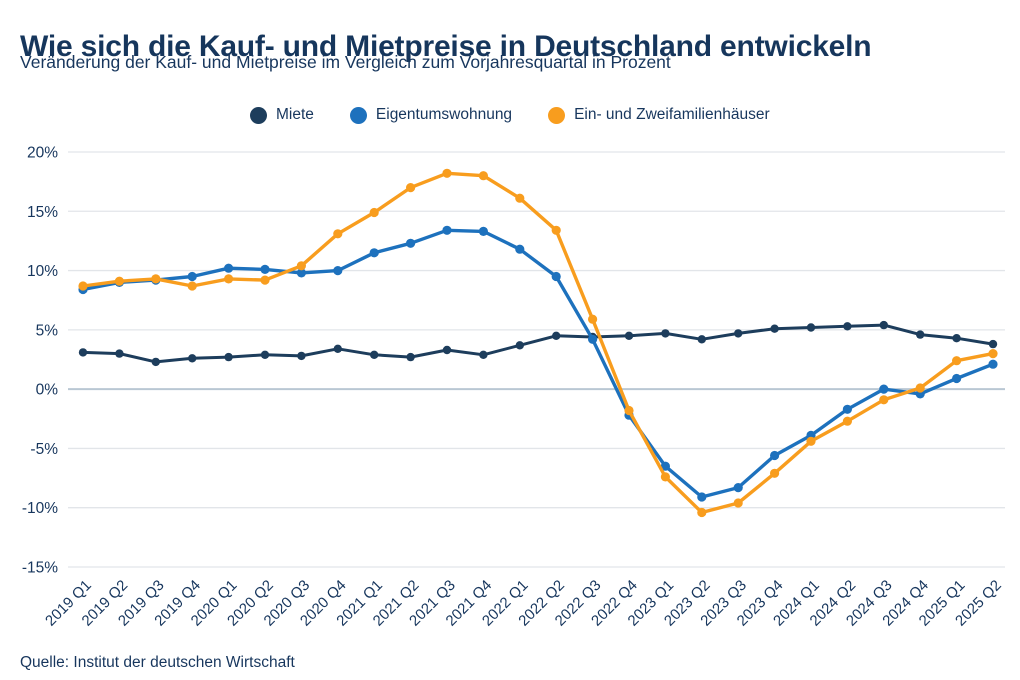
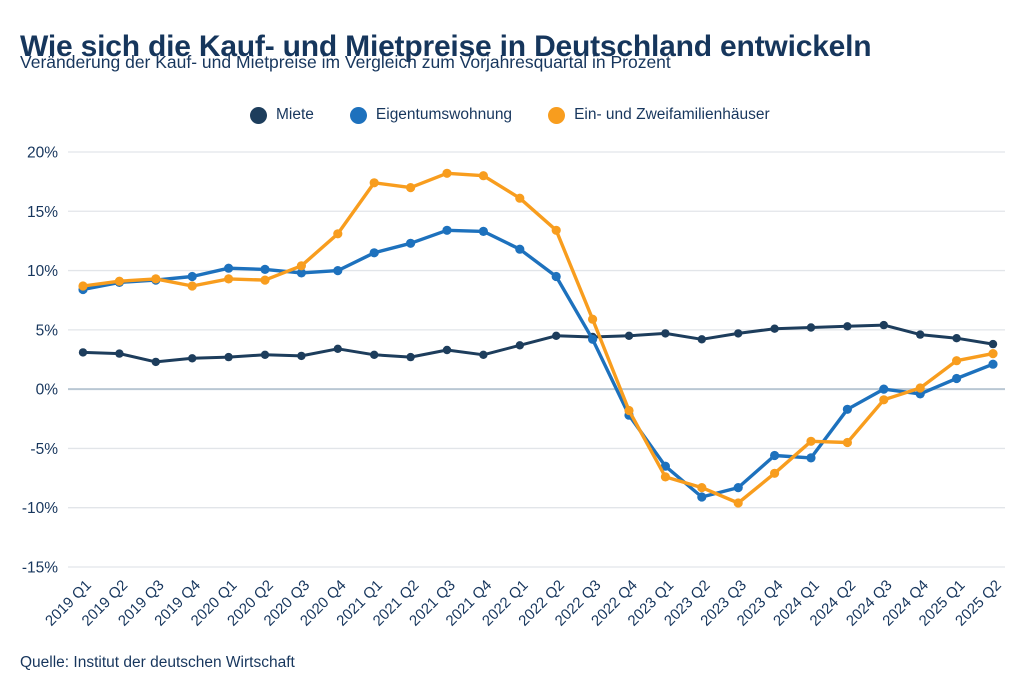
Ein- und Zweifamilienhäuser/2021 Q1: 14.9% -> 17.4%
Ein- und Zweifamilienhäuser/2023 Q2: -10.4% -> -8.3%
Eigentumswohnung/2024 Q1: -3.9% -> -5.8%
Ein- und Zweifamilienhäuser/2024 Q2: -2.7% -> -4.5%
